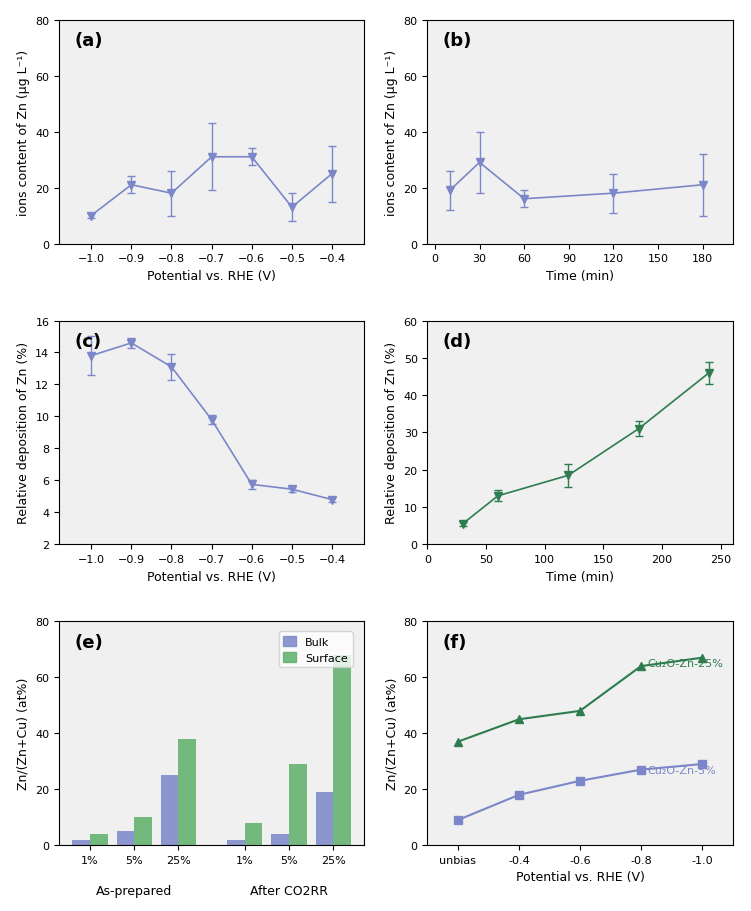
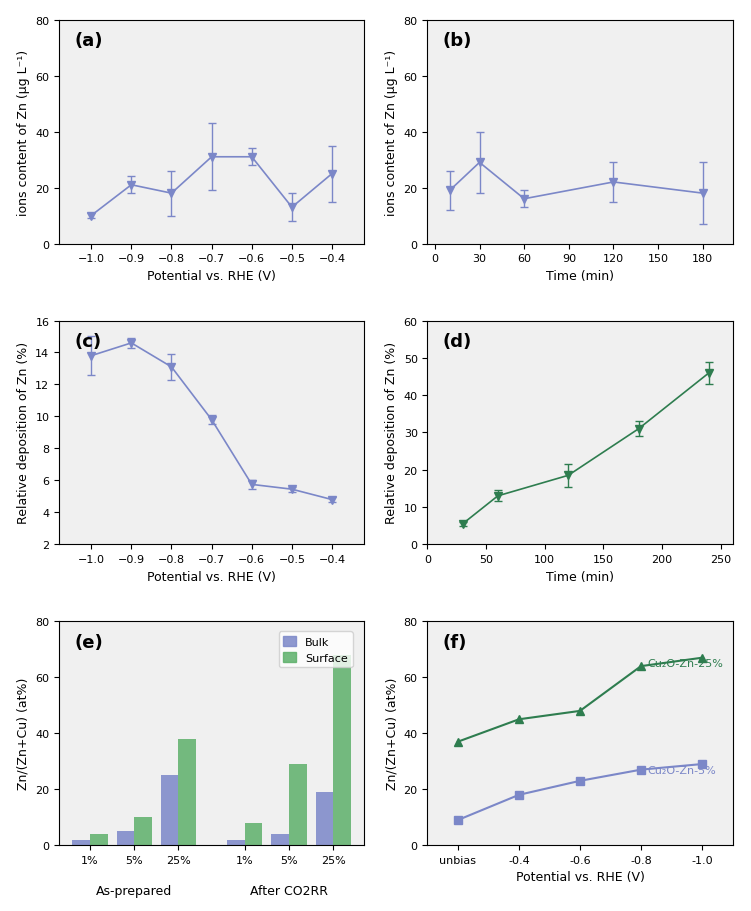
120: 18 -> 22
180: 21 -> 18
